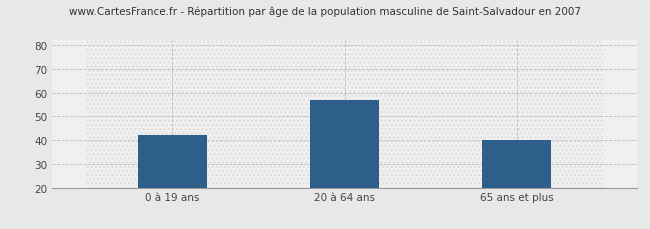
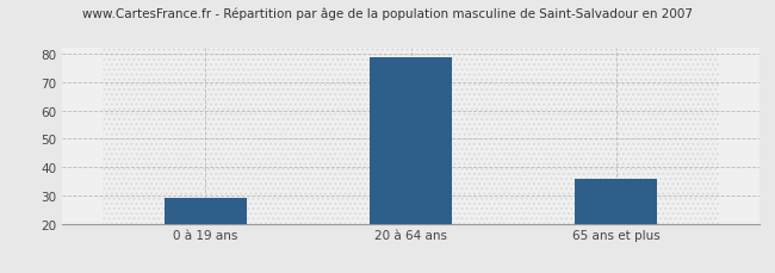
0 à 19 ans: 42 -> 29
20 à 64 ans: 57 -> 79
65 ans et plus: 40 -> 36
